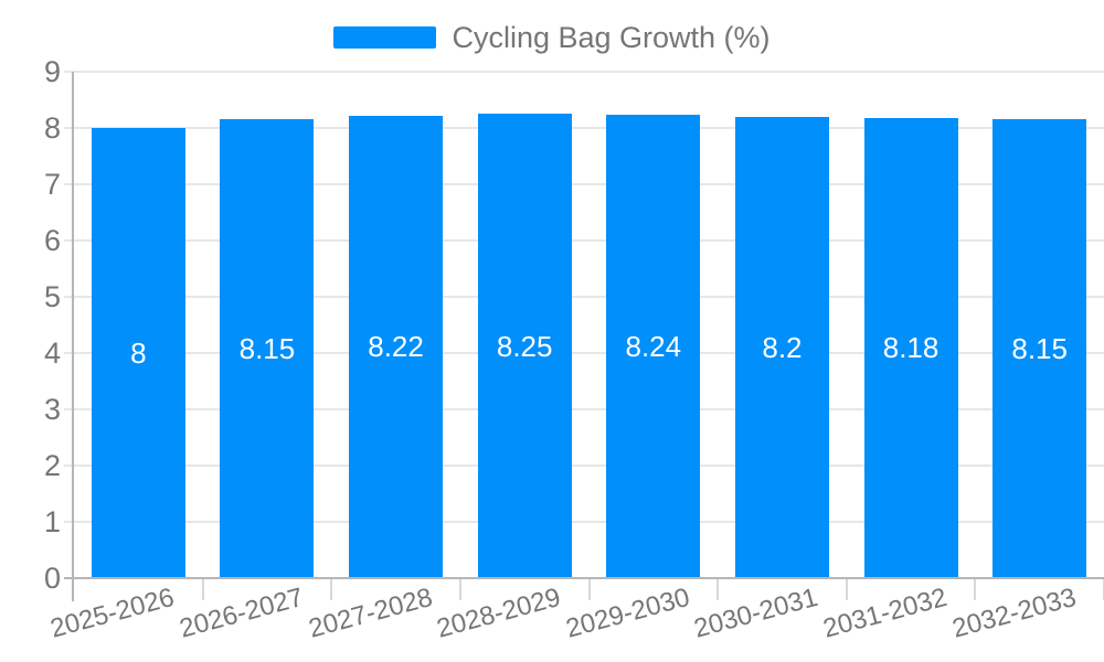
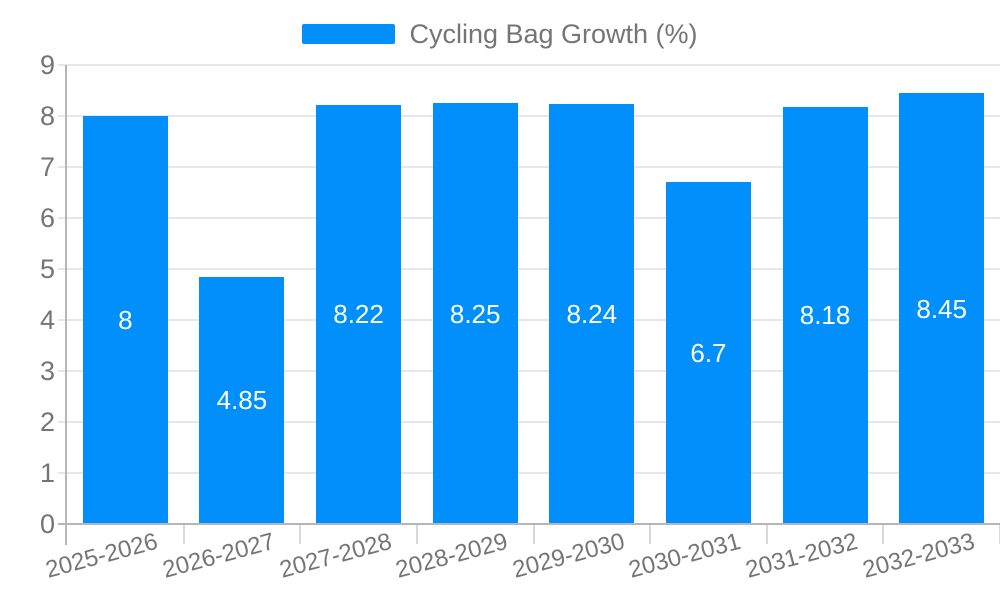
2026-2027: 8.15 -> 4.85
2030-2031: 8.2 -> 6.7
2032-2033: 8.15 -> 8.45
